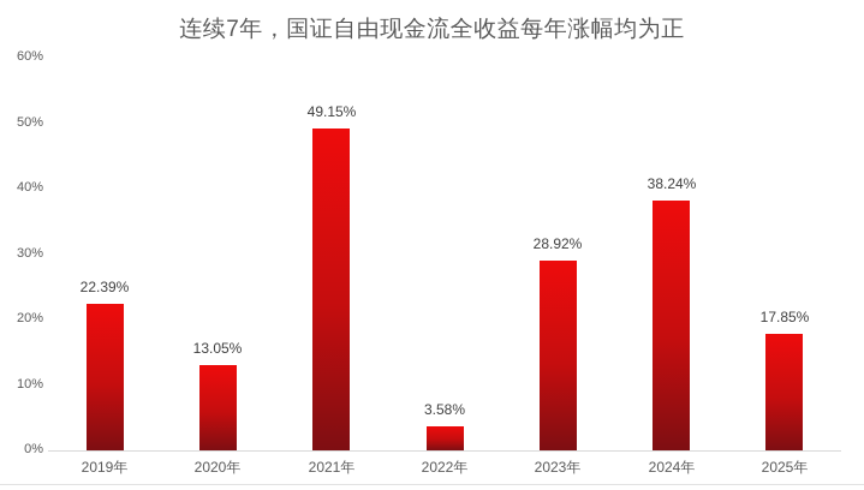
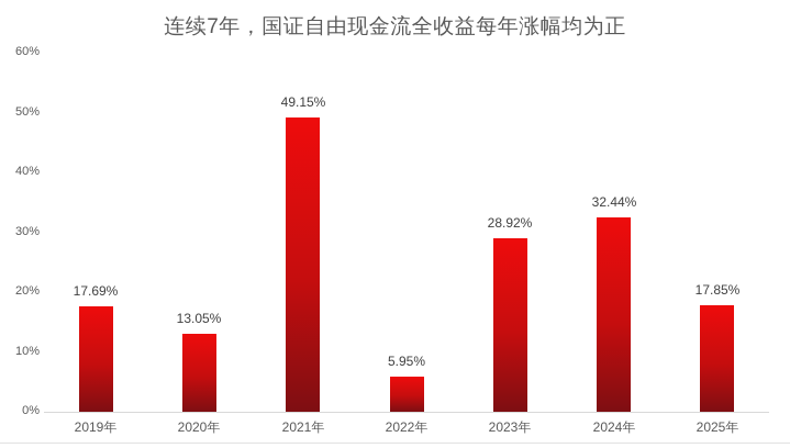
2019年: 22.39% -> 17.69%
2022年: 3.58% -> 5.95%
2024年: 38.24% -> 32.44%
